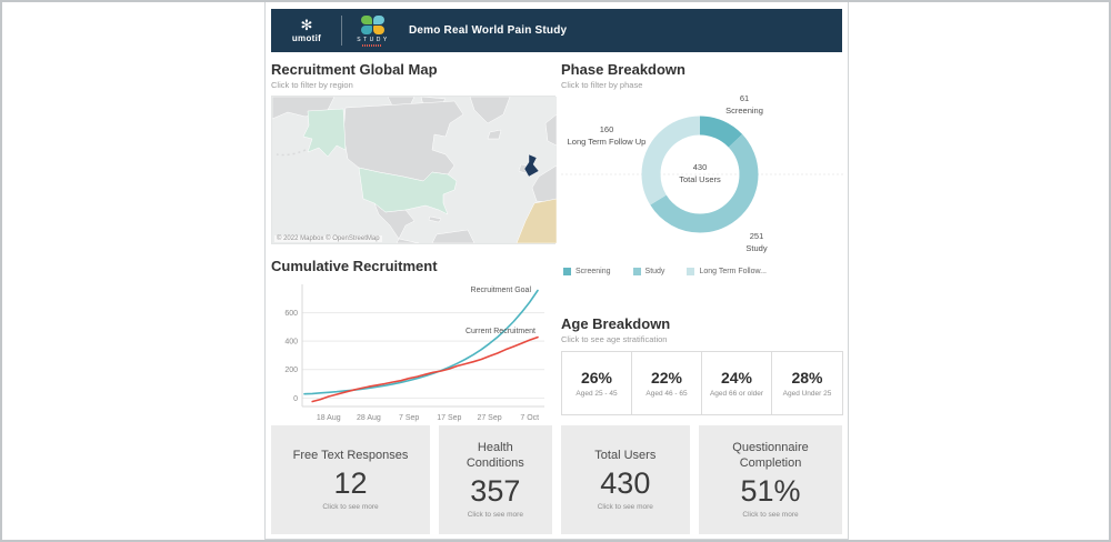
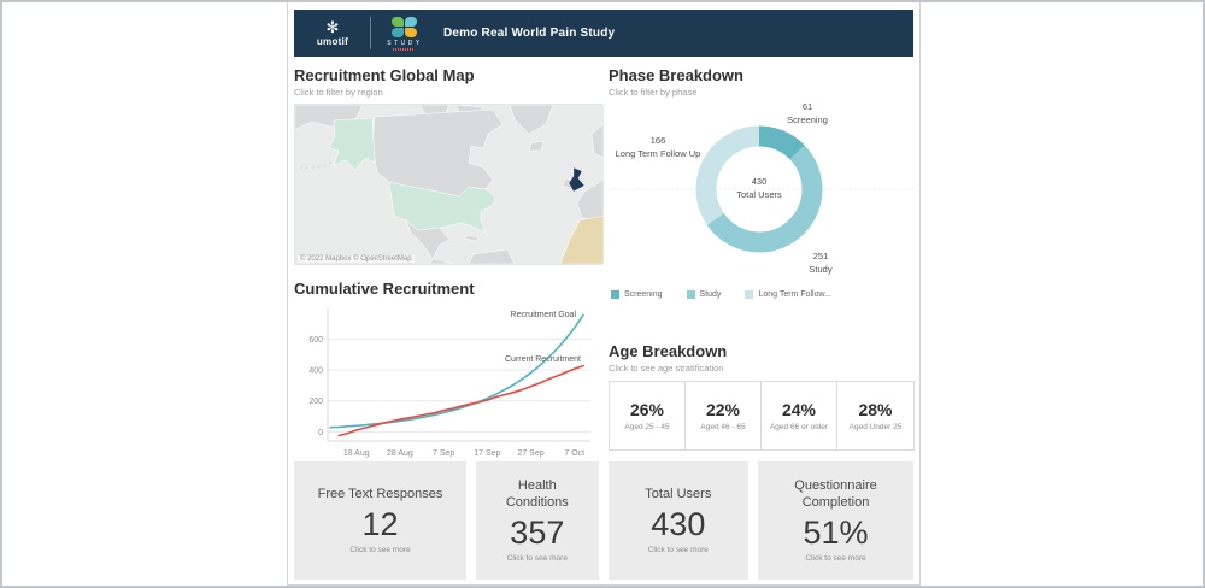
Phase Breakdown/Long Term Follow Up: 160 -> 166
